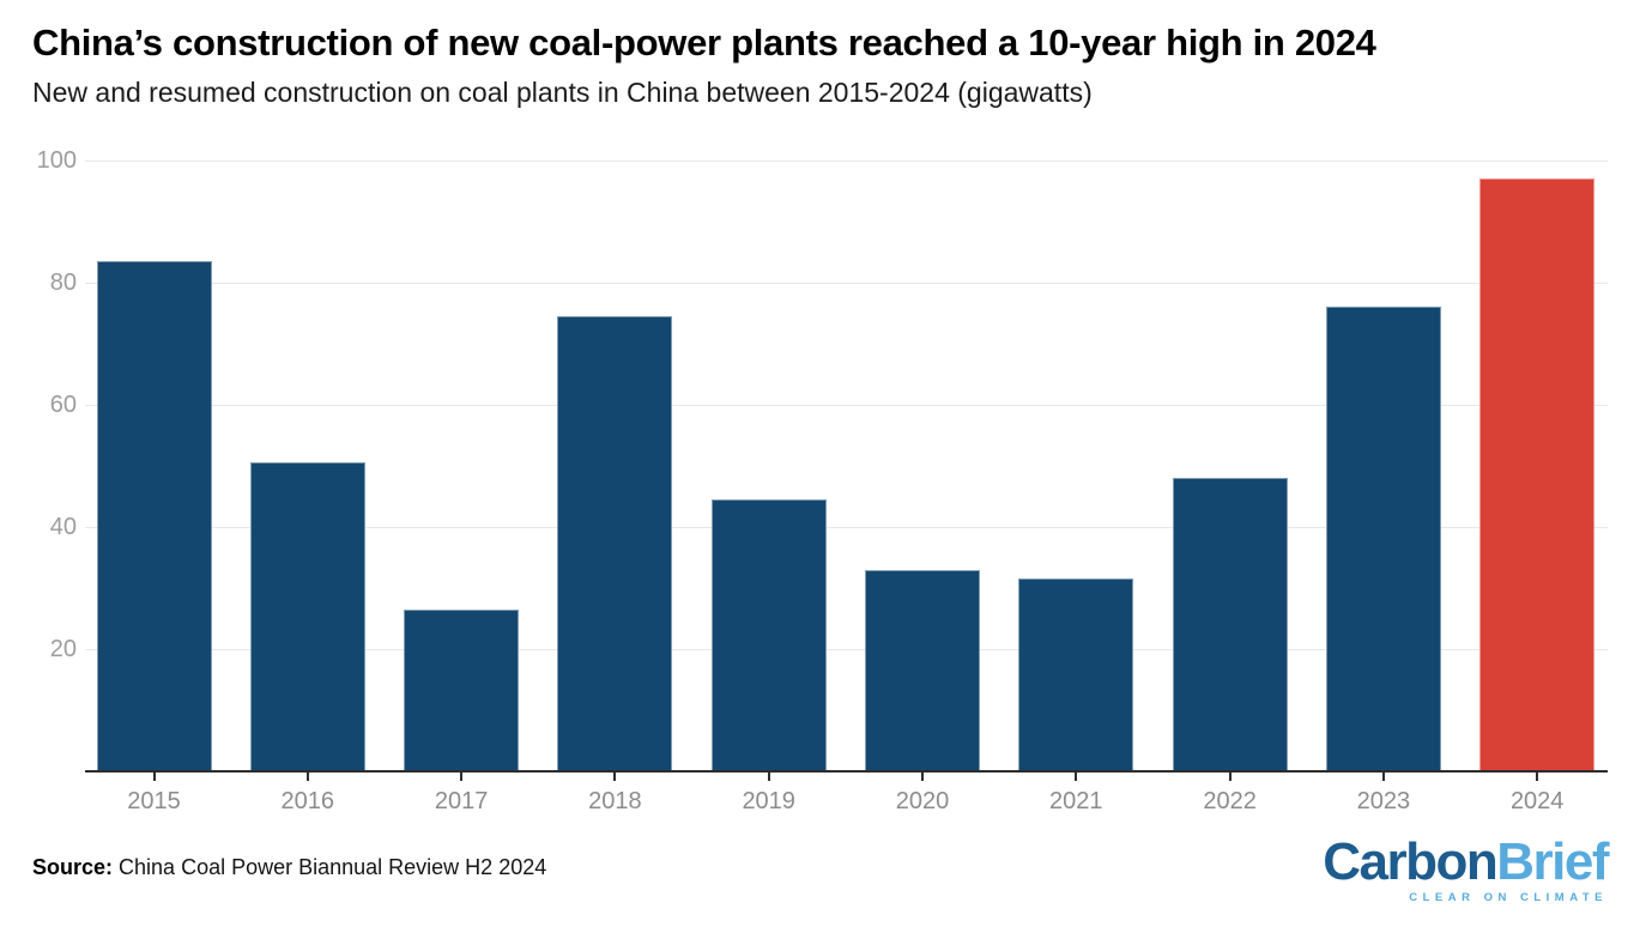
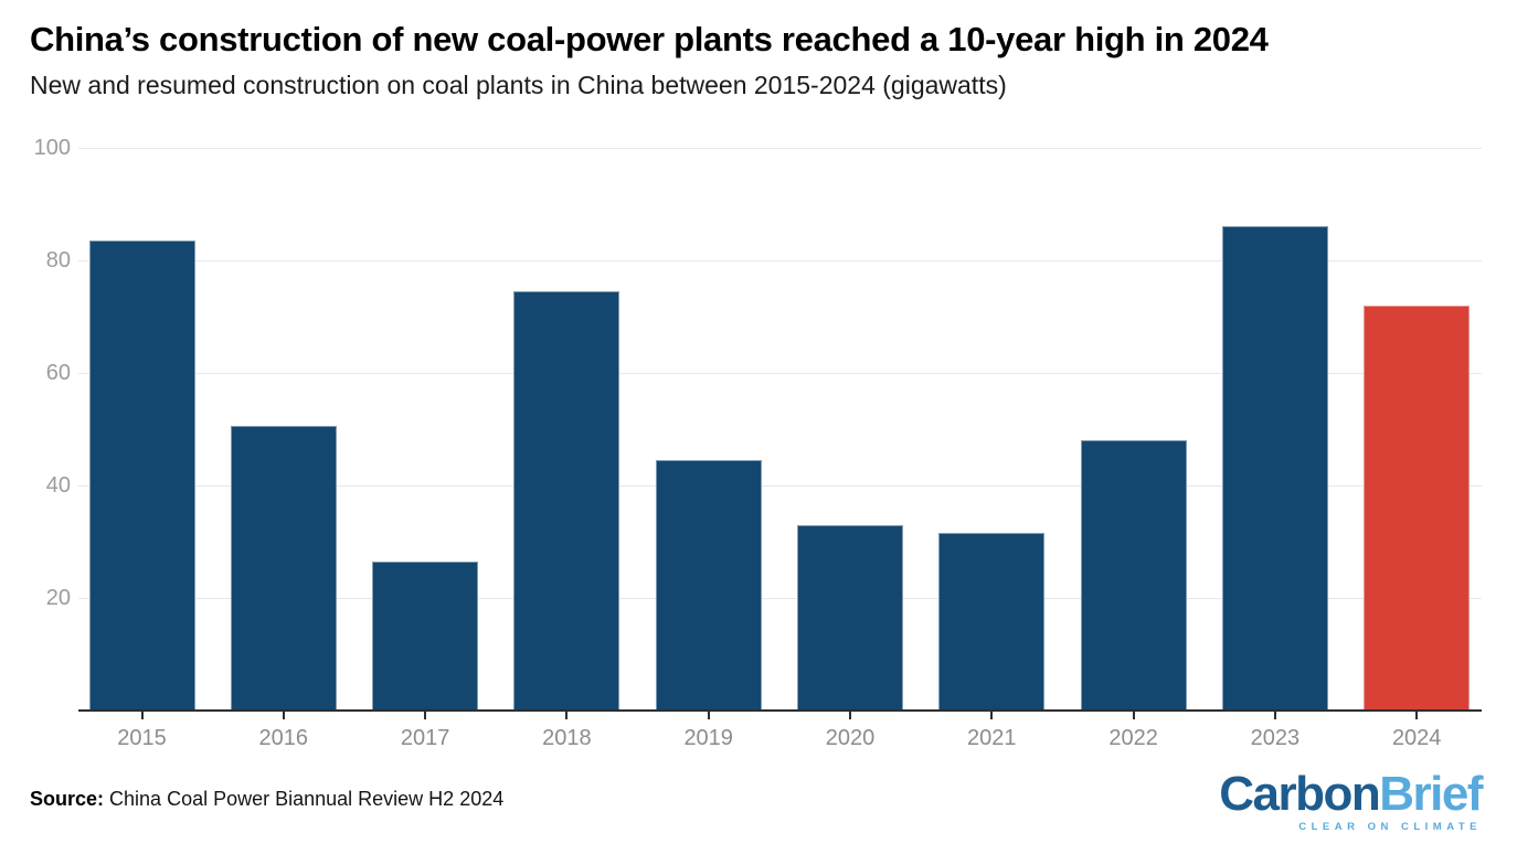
2023: 76 -> 86
2024: 97 -> 72
